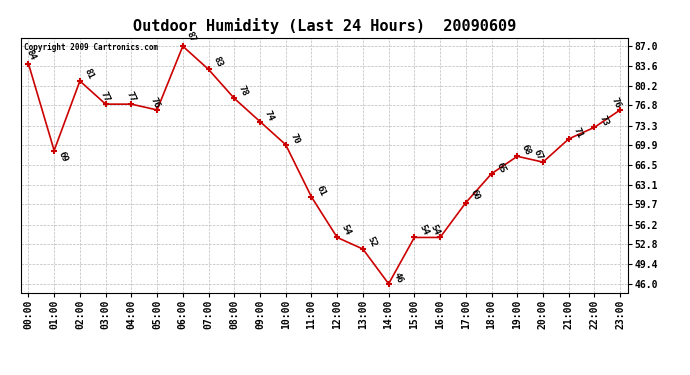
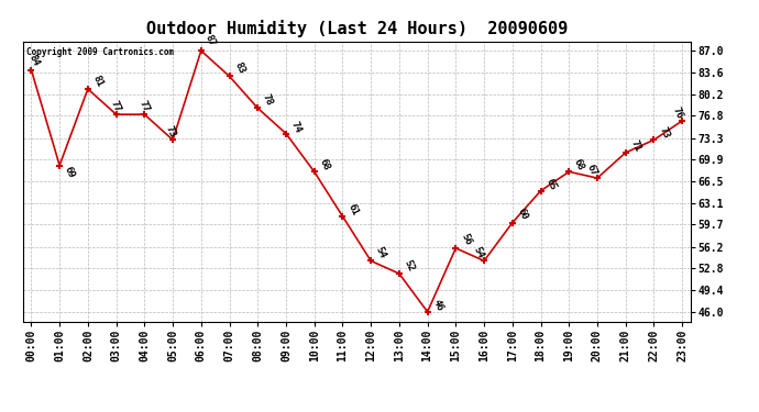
05:00: 76 -> 73
10:00: 70 -> 68
15:00: 54 -> 56
